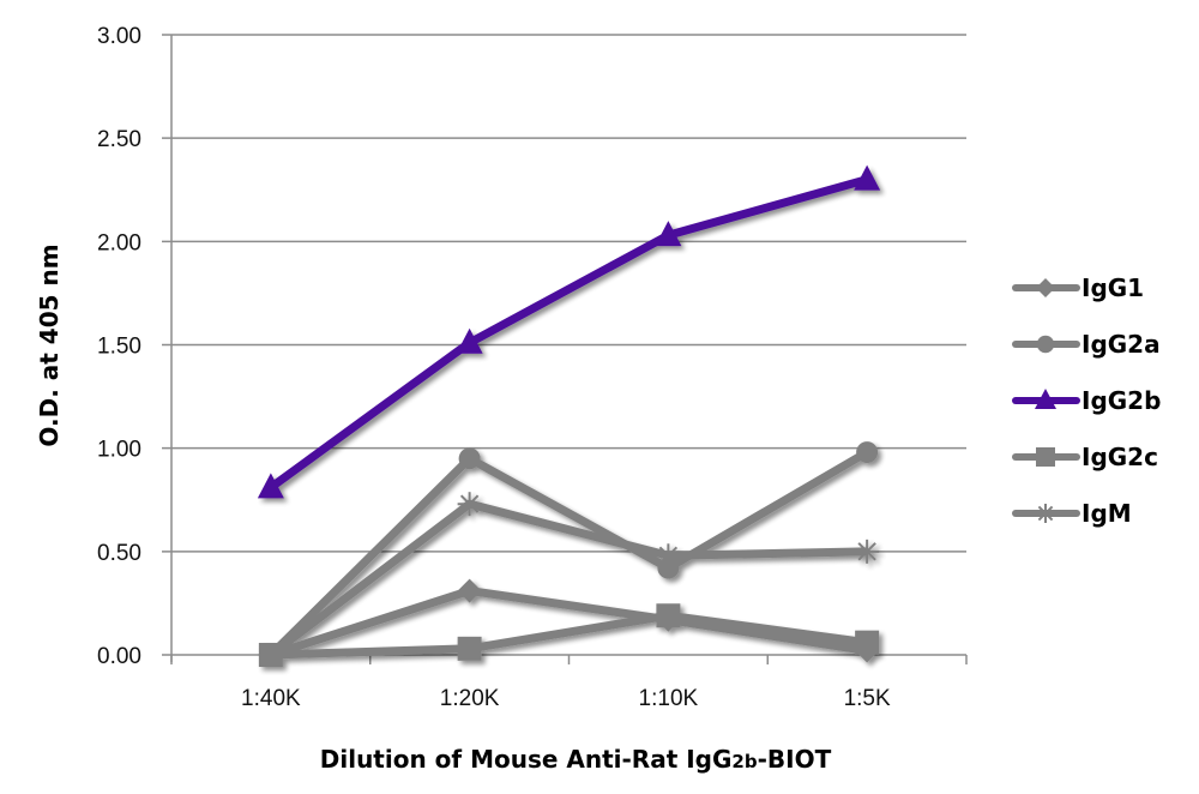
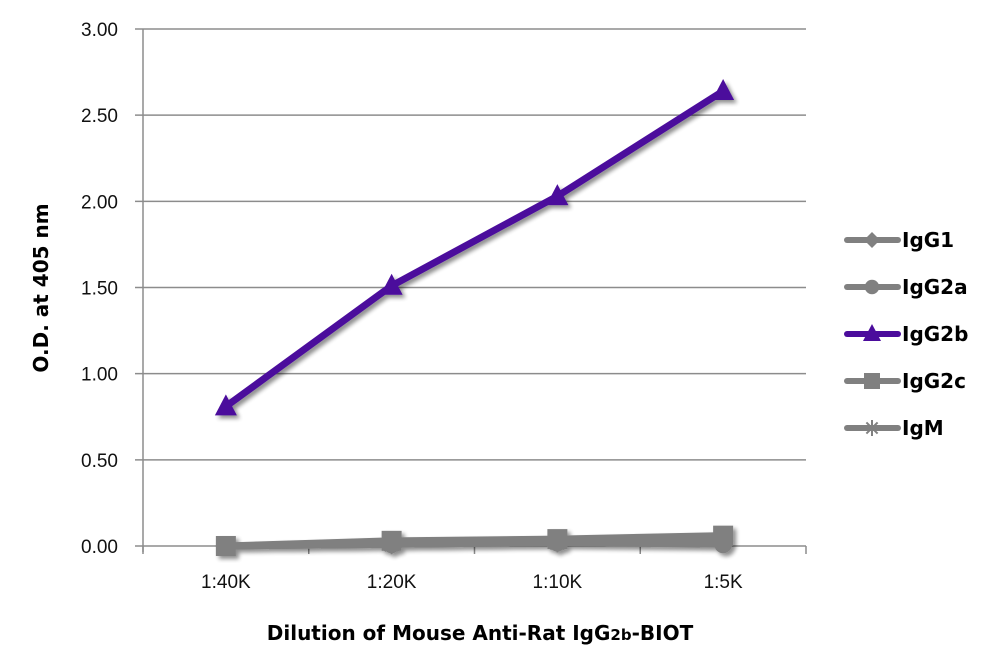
IgG1/1:20K: 0.31 -> 0.01
IgG2a/1:20K: 0.95 -> 0.01
IgM/1:20K: 0.73 -> 0.01
IgG1/1:10K: 0.17 -> 0.02
IgG2a/1:10K: 0.42 -> 0.02
IgG2c/1:10K: 0.19 -> 0.04
IgM/1:10K: 0.48 -> 0.02
IgG2a/1:5K: 0.98 -> 0.01
IgG2b/1:5K: 2.30 -> 2.64
IgM/1:5K: 0.50 -> 0.03
